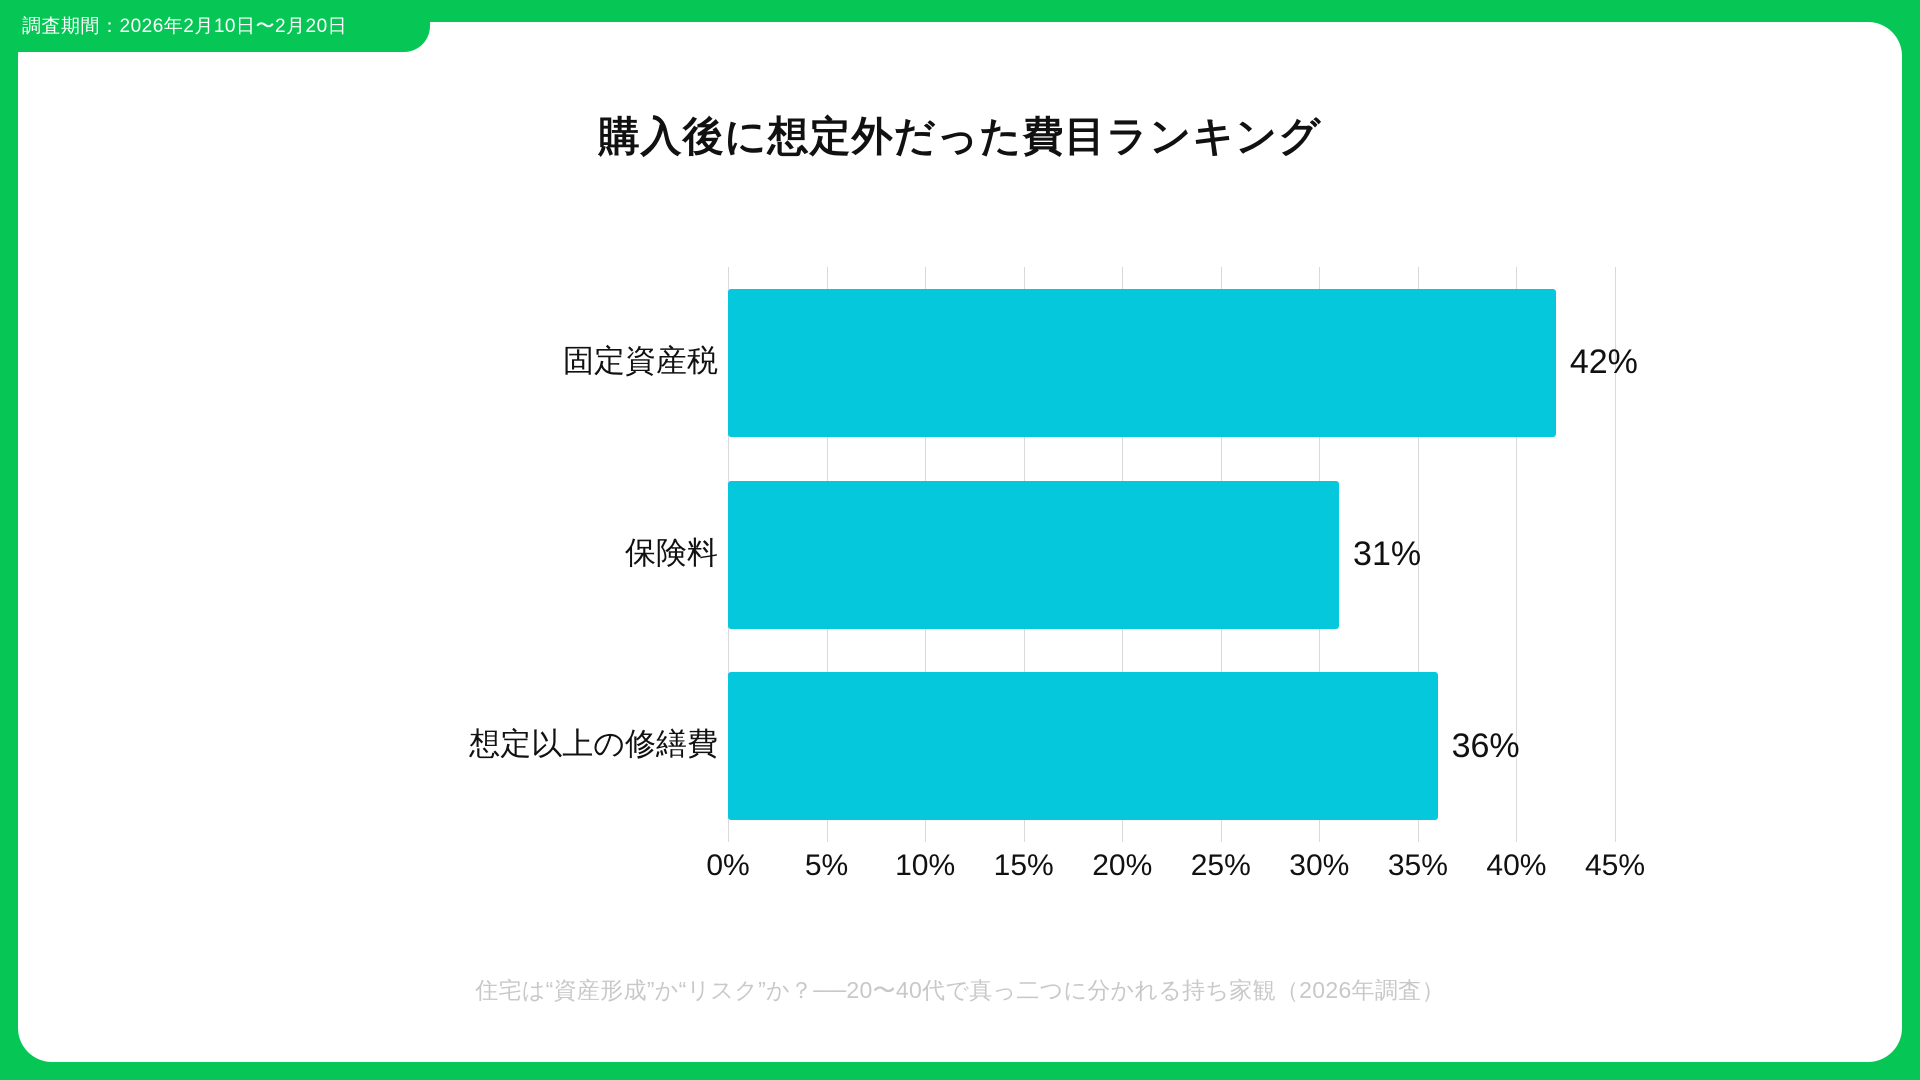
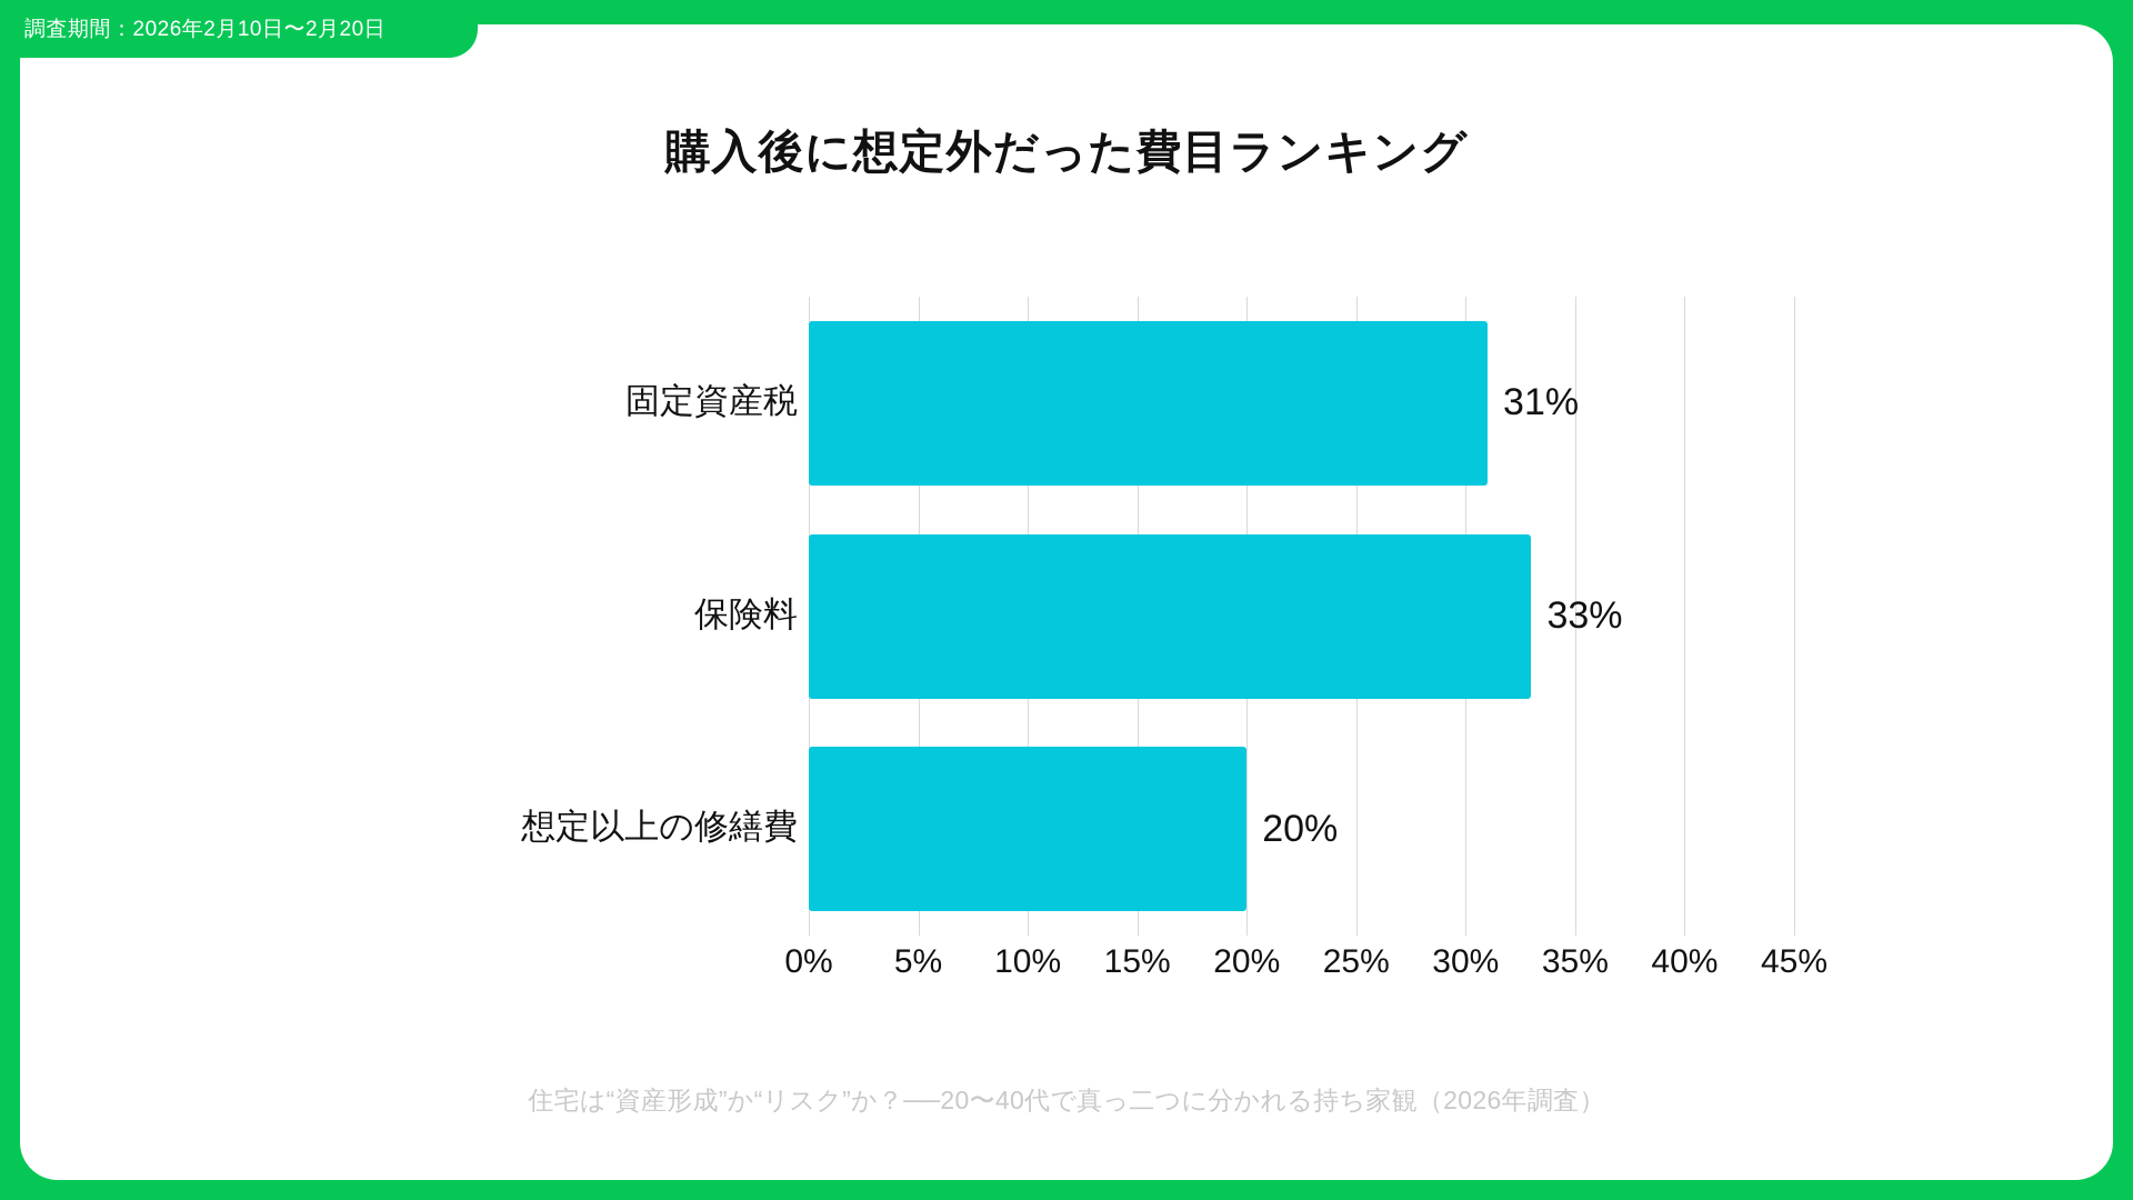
固定資産税: 42% -> 31%
保険料: 31% -> 33%
想定以上の修繕費: 36% -> 20%
